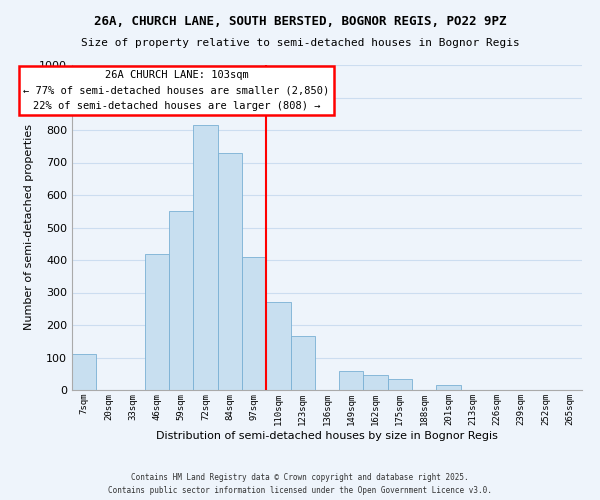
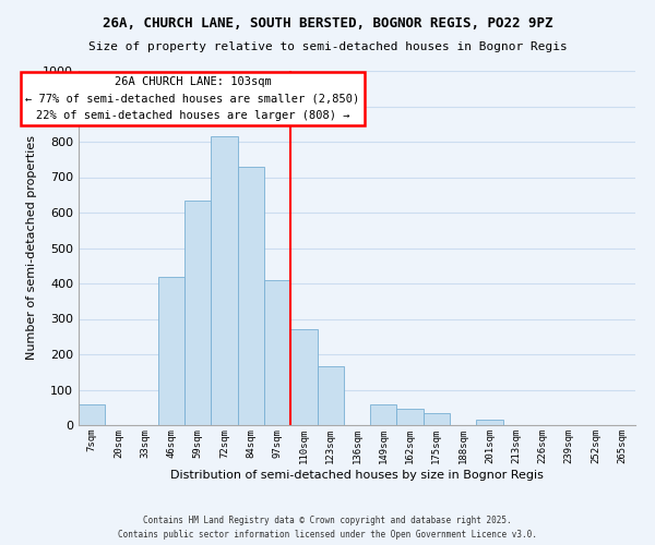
7sqm: 110 -> 60
59sqm: 550 -> 635
